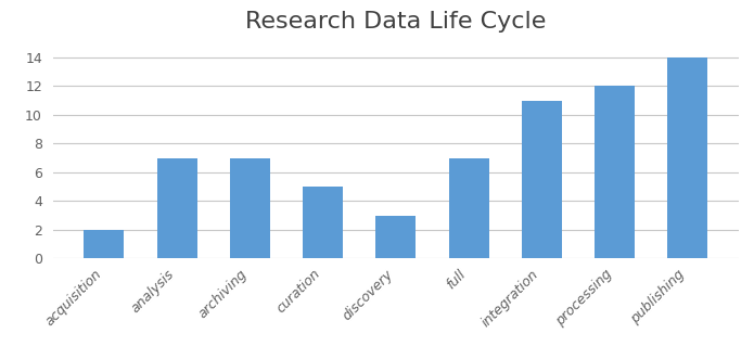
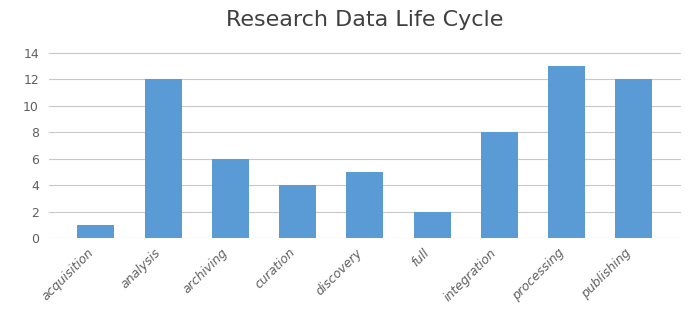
acquisition: 2 -> 1
analysis: 7 -> 12
archiving: 7 -> 6
curation: 5 -> 4
discovery: 3 -> 5
full: 7 -> 2
integration: 11 -> 8
processing: 12 -> 13
publishing: 14 -> 12
